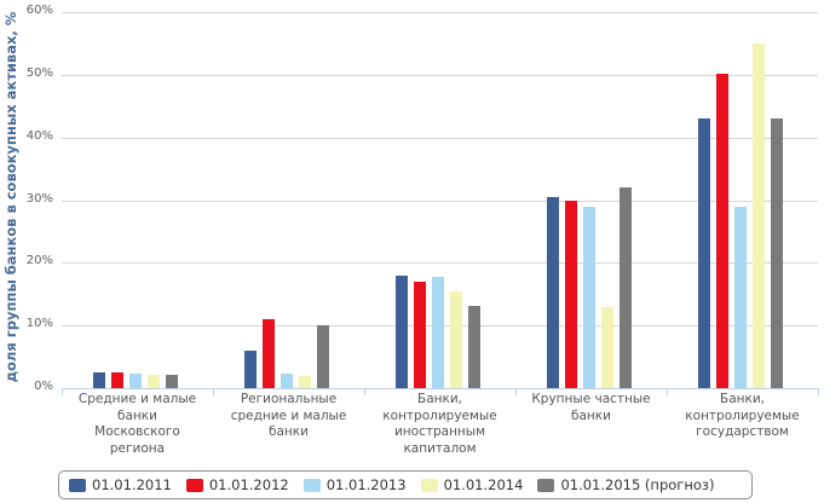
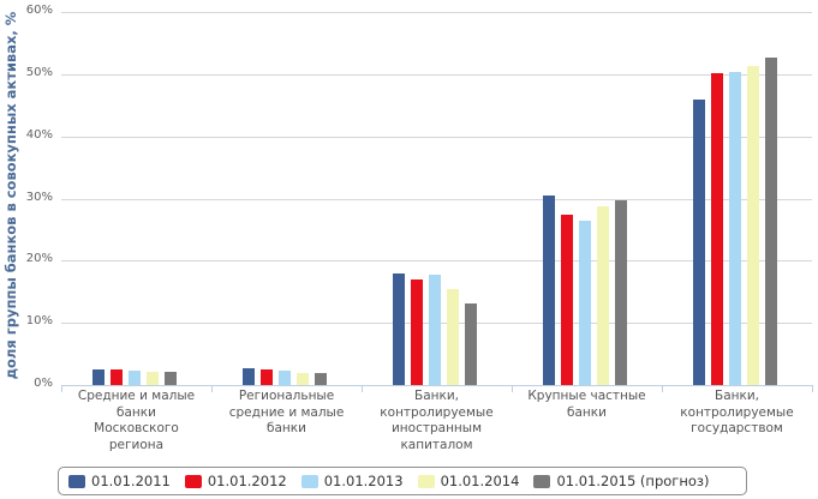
01.01.2011/Региональные средние и малые банки: 6% -> 3%
01.01.2012/Региональные средние и малые банки: 11% -> 2%
01.01.2015 (прогноз)/Региональные средние и малые банки: 10% -> 2%
01.01.2012/Крупные частные банки: 30% -> 27%
01.01.2013/Крупные частные банки: 29% -> 26%
01.01.2014/Крупные частные банки: 13% -> 29%
01.01.2015 (прогноз)/Крупные частные банки: 32% -> 30%
01.01.2011/Банки, контролируемые государством: 43% -> 46%
01.01.2013/Банки, контролируемые государством: 29% -> 50%
01.01.2014/Банки, контролируемые государством: 55% -> 51%
01.01.2015 (прогноз)/Банки, контролируемые государством: 43% -> 53%
